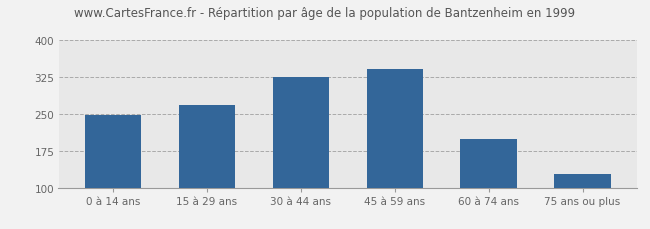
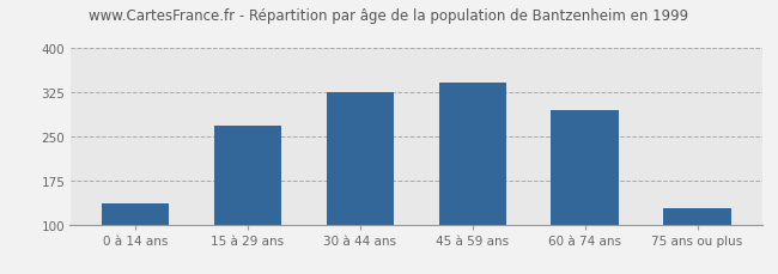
0 à 14 ans: 248 -> 135
60 à 74 ans: 200 -> 295
